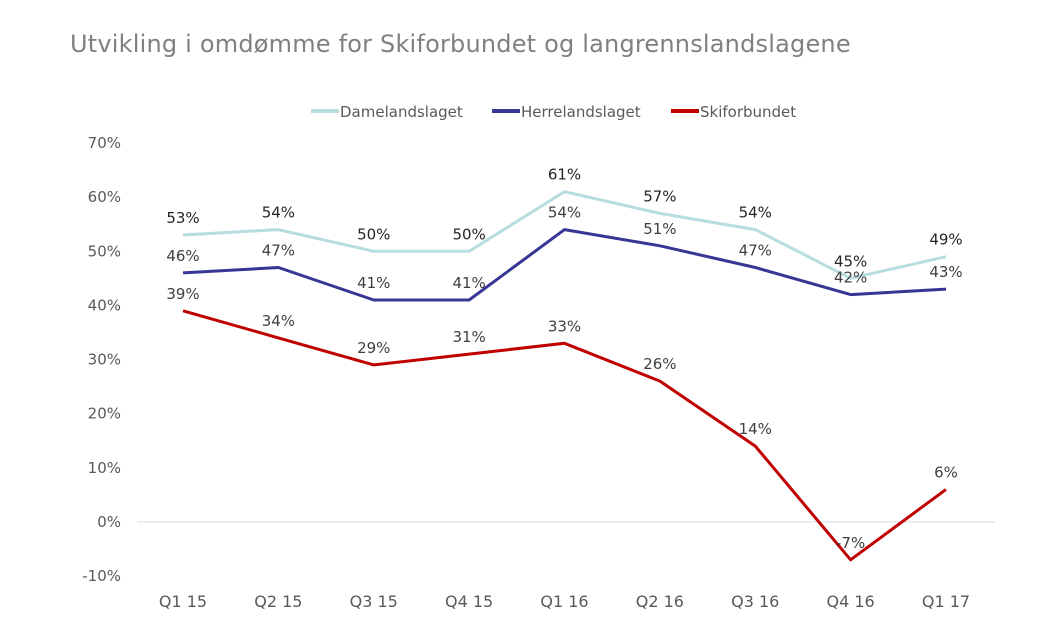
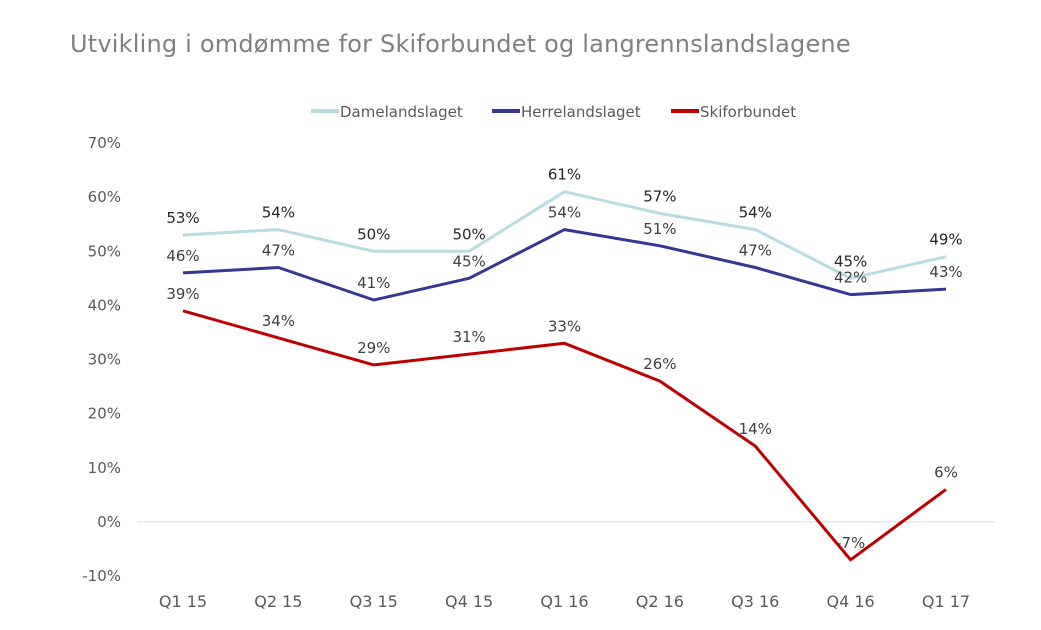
Herrelandslaget/Q4 15: 41% -> 45%
